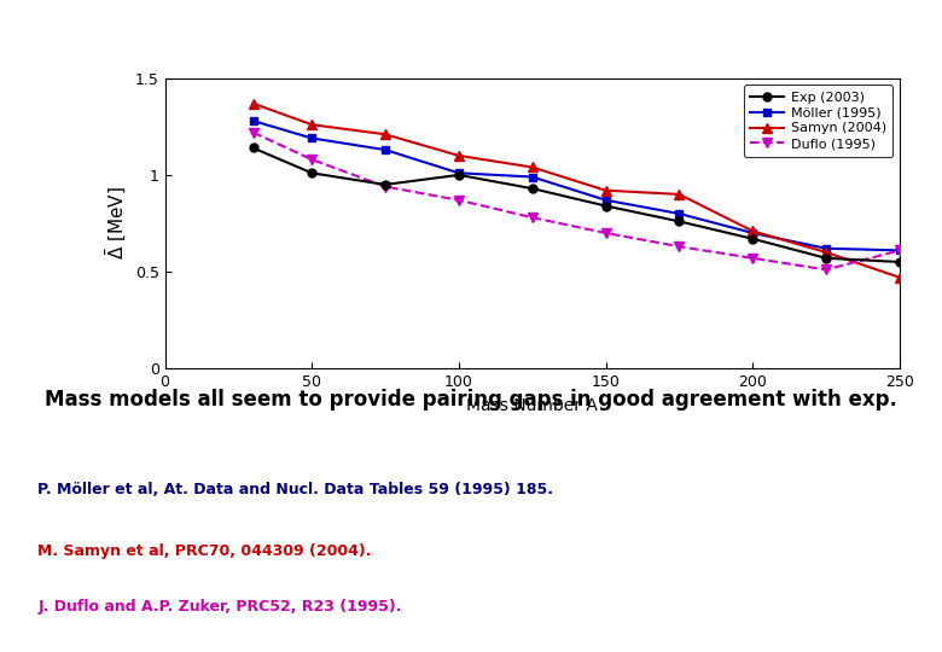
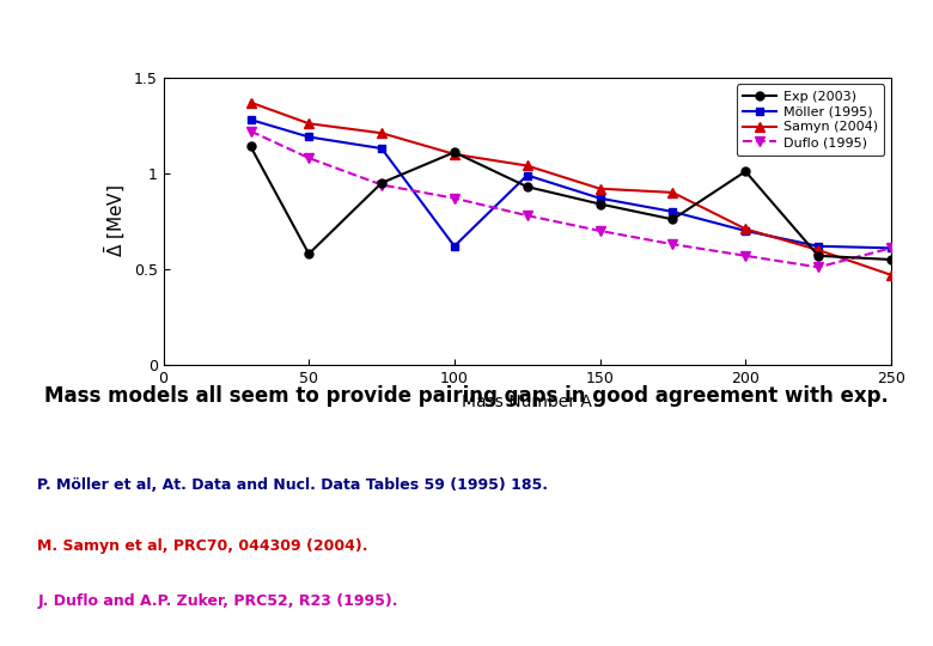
Exp (2003)/50: 1.01 -> 0.58
Exp (2003)/100: 1.00 -> 1.11
Möller (1995)/100: 1.01 -> 0.62
Exp (2003)/200: 0.67 -> 1.01
